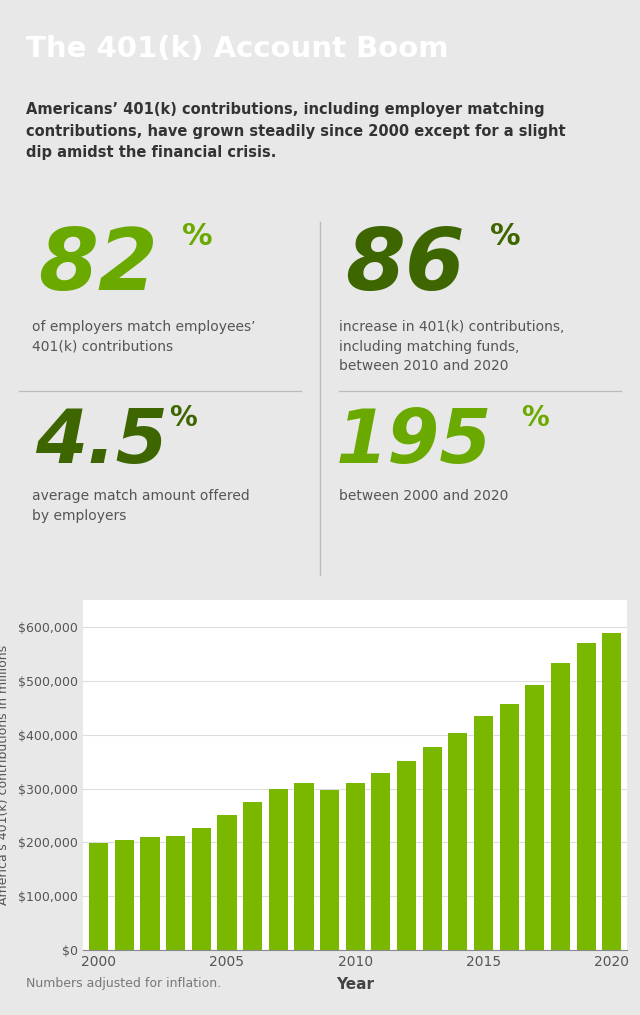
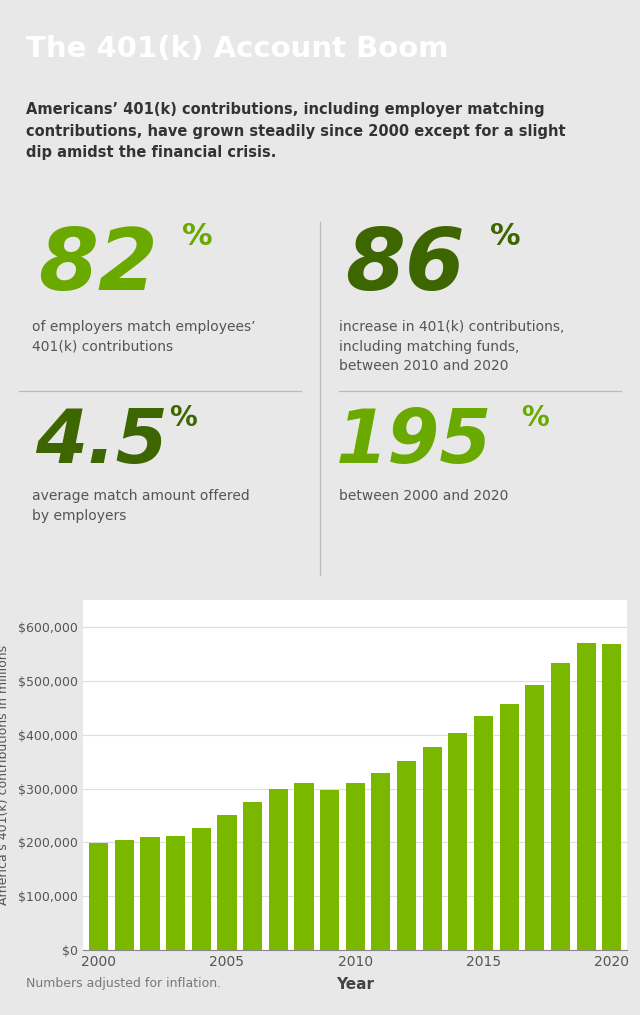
2020: $590,000 -> $568,000
